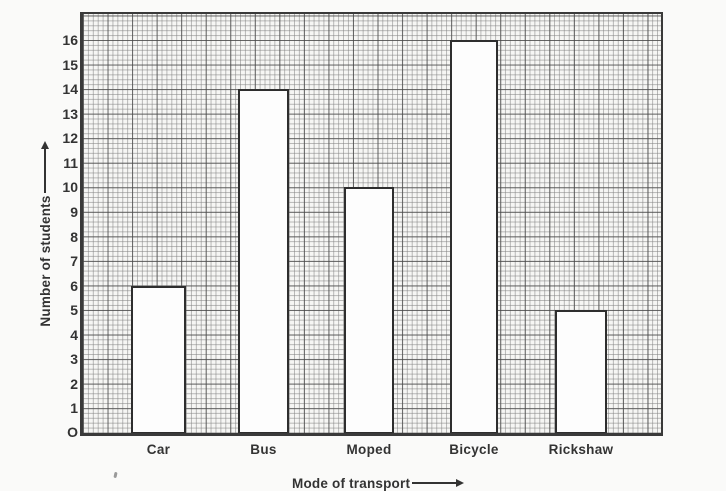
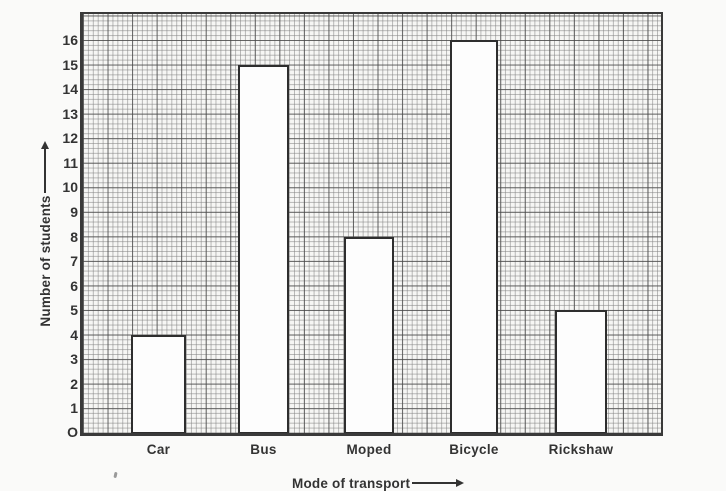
Car: 6 -> 4
Bus: 14 -> 15
Moped: 10 -> 8
